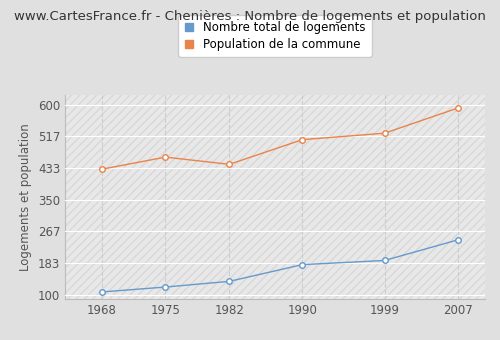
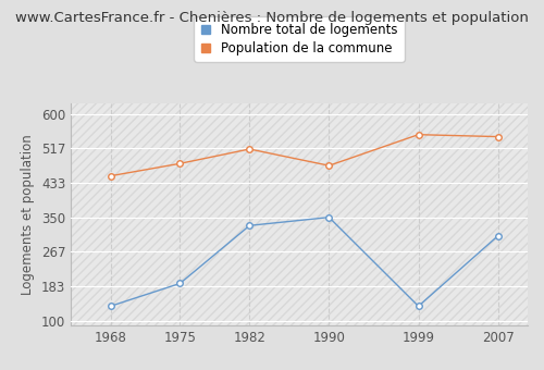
Nombre total de logements/1968: 107 -> 135
Population de la commune/1968: 430 -> 450
Nombre total de logements/1975: 120 -> 190
Population de la commune/1975: 462 -> 480
Nombre total de logements/1982: 135 -> 330
Population de la commune/1982: 443 -> 515
Nombre total de logements/1990: 179 -> 350
Population de la commune/1990: 508 -> 475
Nombre total de logements/1999: 190 -> 135
Population de la commune/1999: 525 -> 550
Nombre total de logements/2007: 244 -> 305
Population de la commune/2007: 591 -> 545
